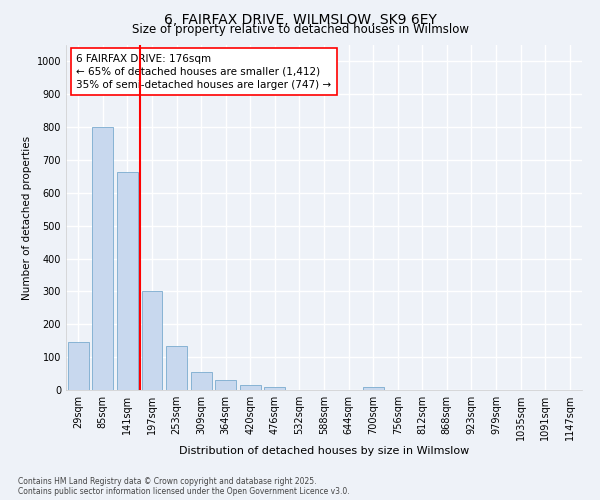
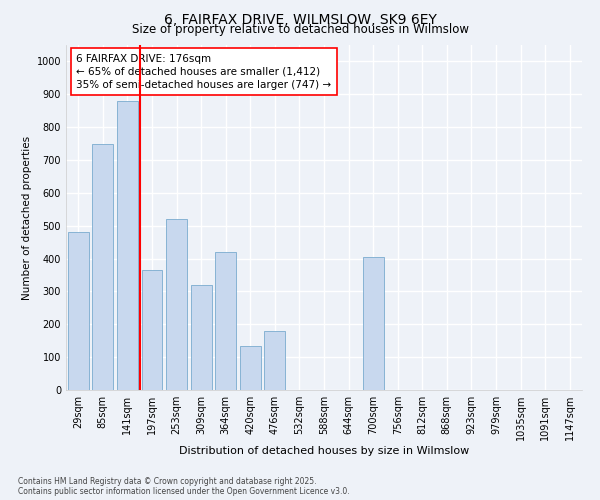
29sqm: 145 -> 480
85sqm: 800 -> 750
141sqm: 665 -> 880
197sqm: 300 -> 365
253sqm: 135 -> 520
309sqm: 55 -> 320
364sqm: 30 -> 420
420sqm: 15 -> 135
476sqm: 10 -> 180
700sqm: 10 -> 405
